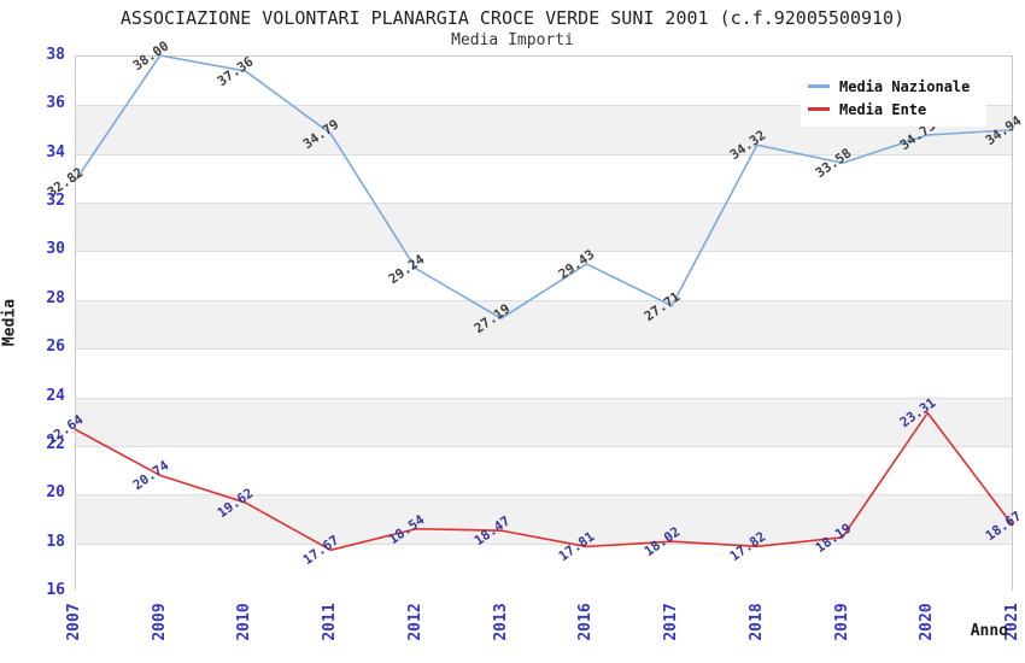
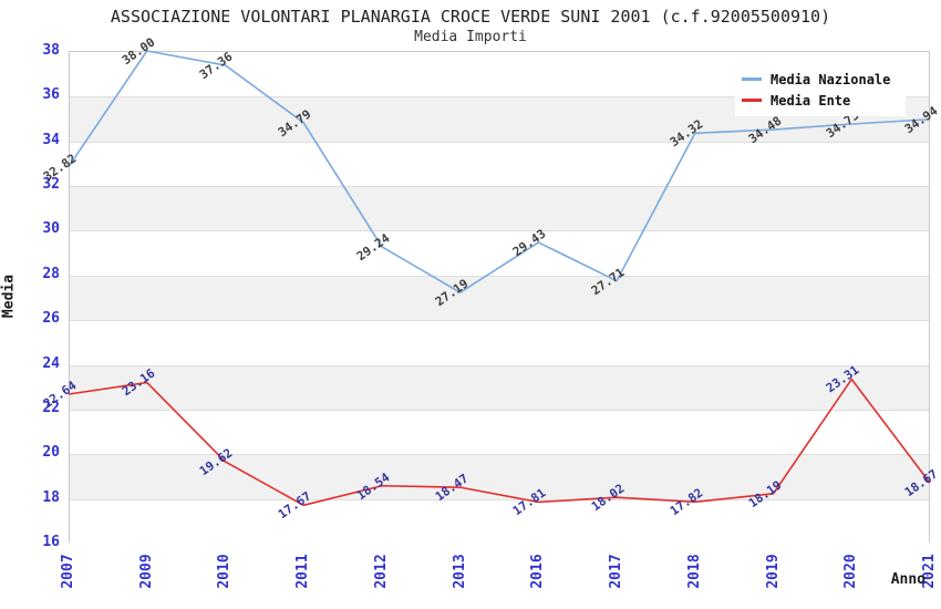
Media Ente/2009: 20.74 -> 23.16
Media Nazionale/2019: 33.58 -> 34.48
